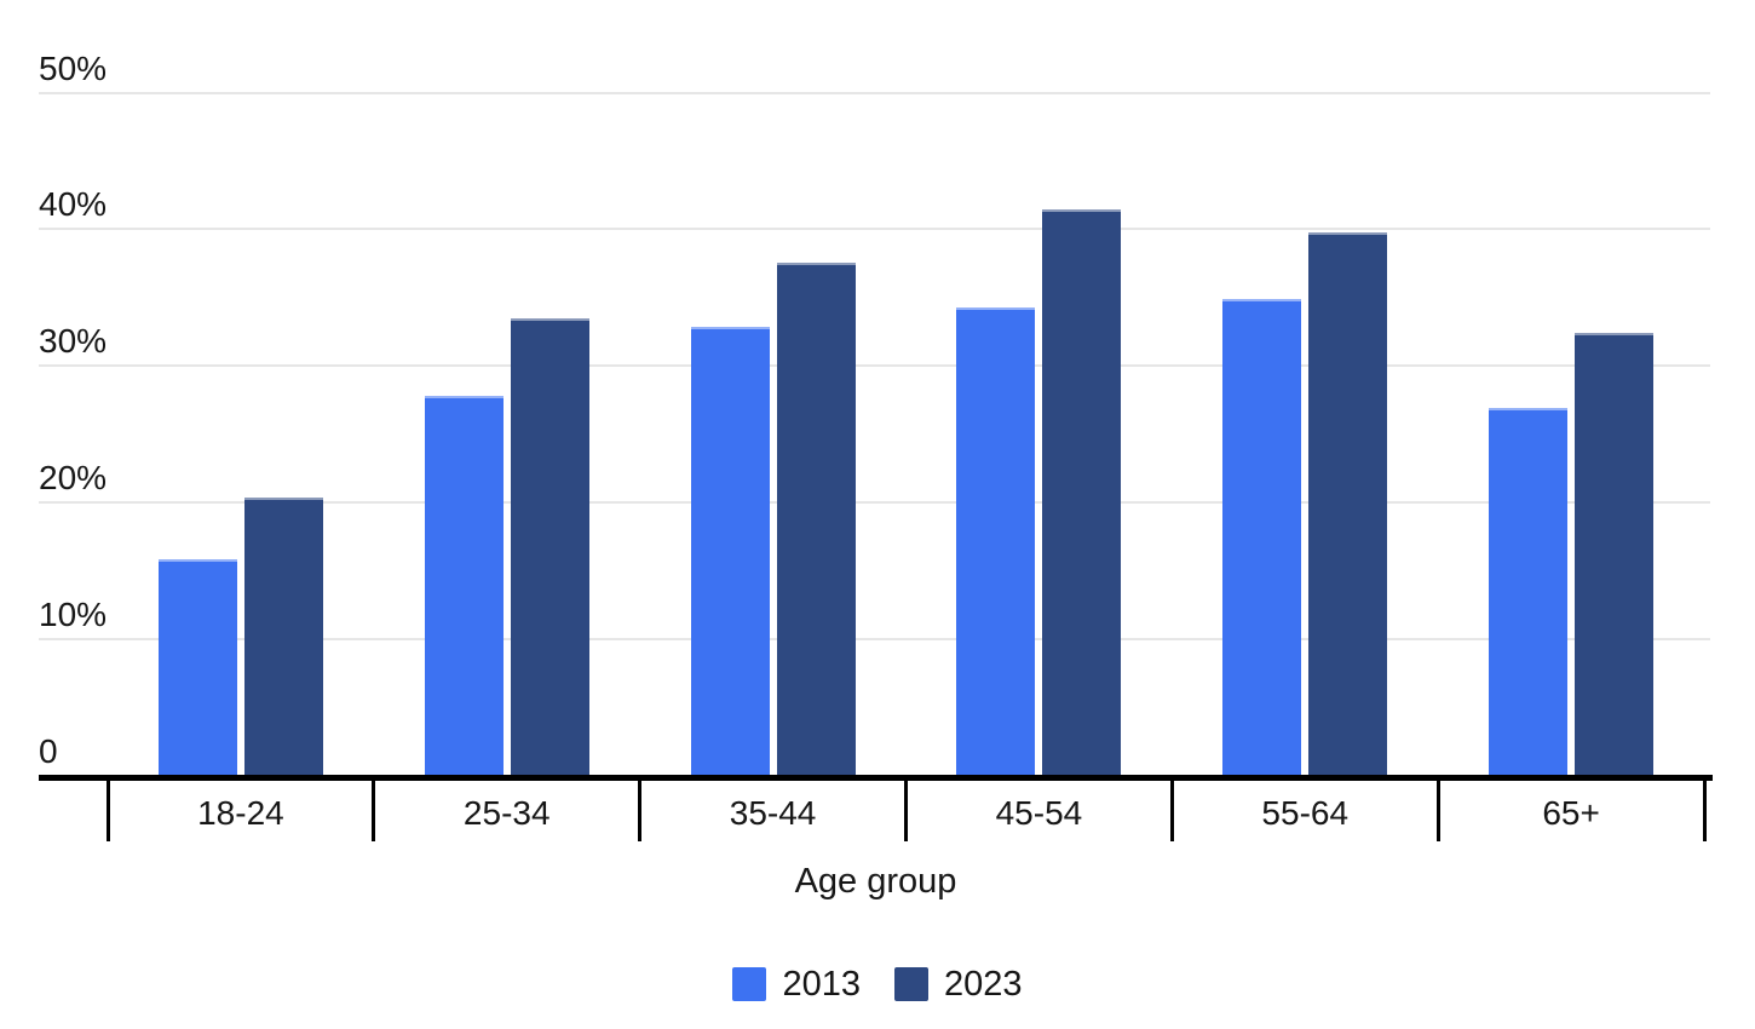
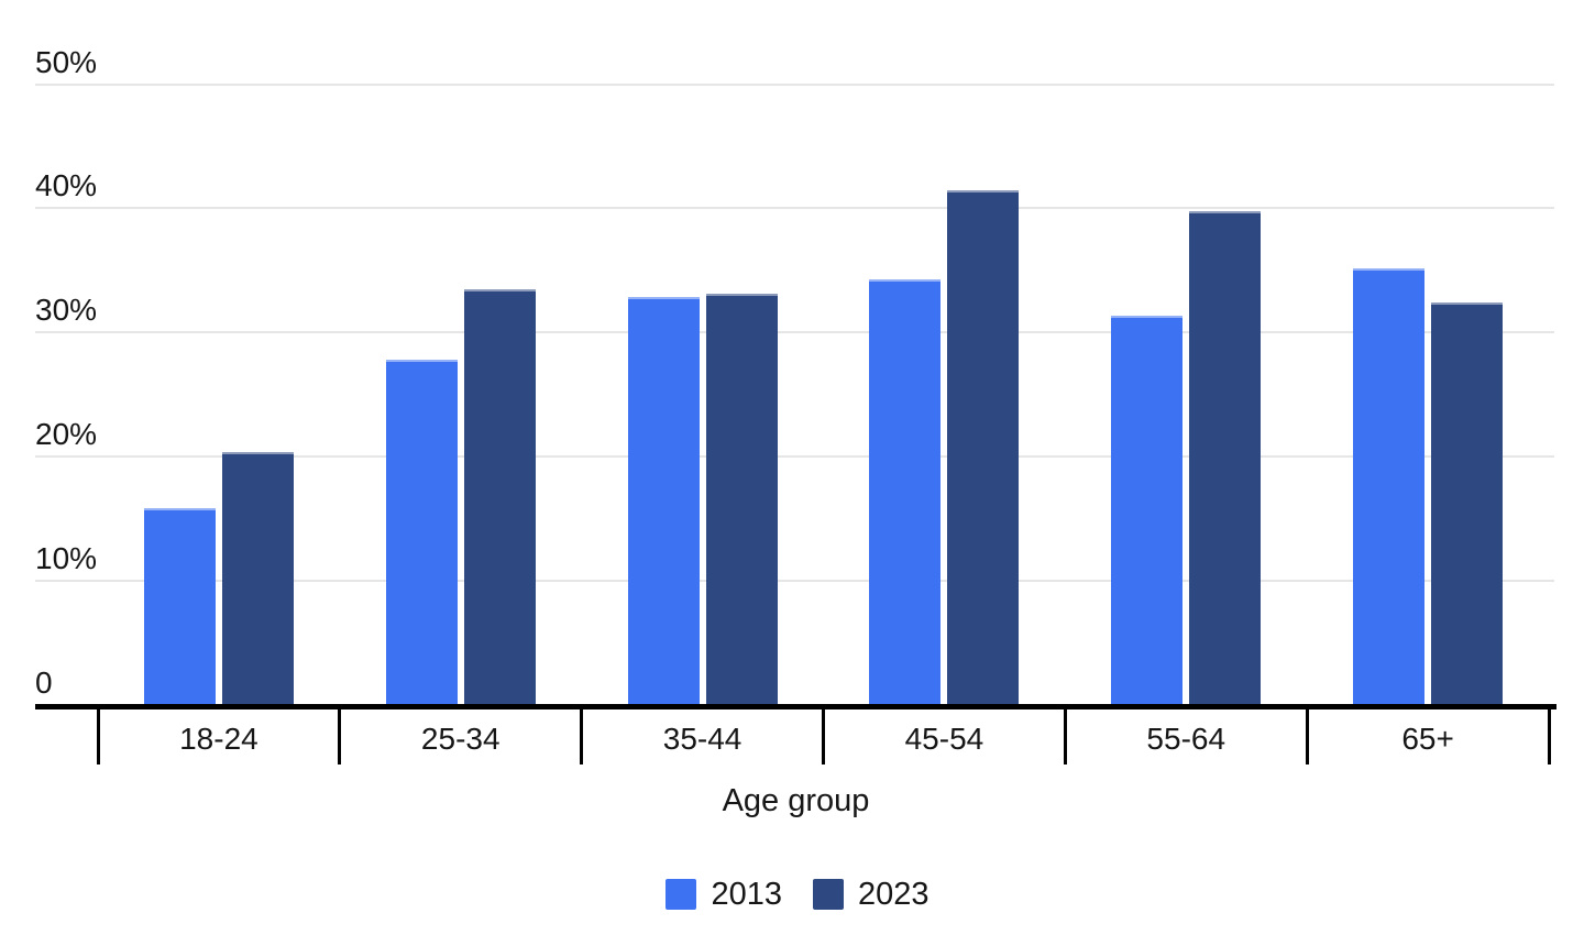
2023/35-44: 37.5% -> 33.0%
2013/55-64: 34.8% -> 31.3%
2013/65+: 26.8% -> 35.1%
